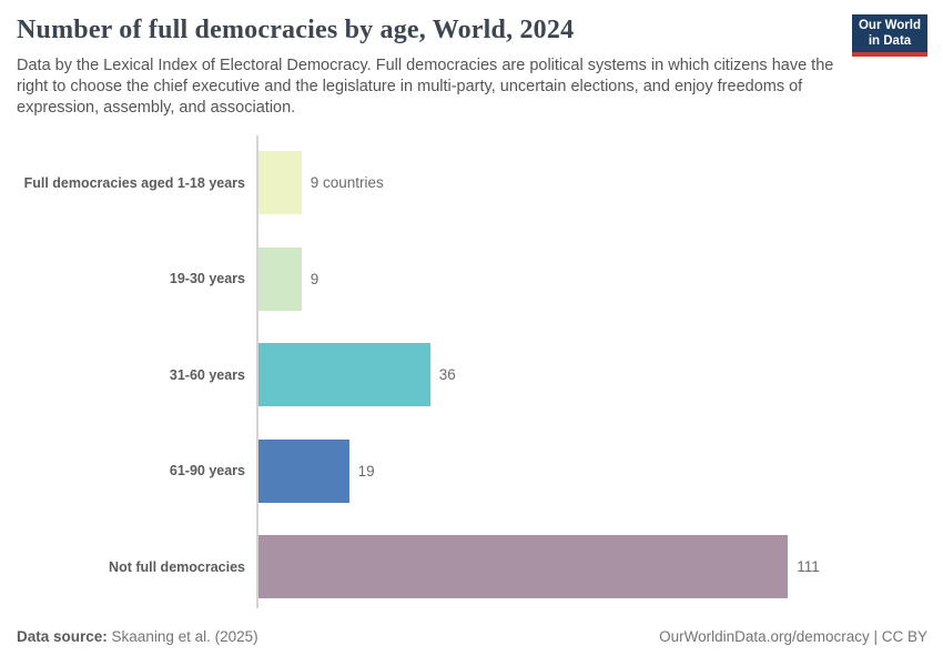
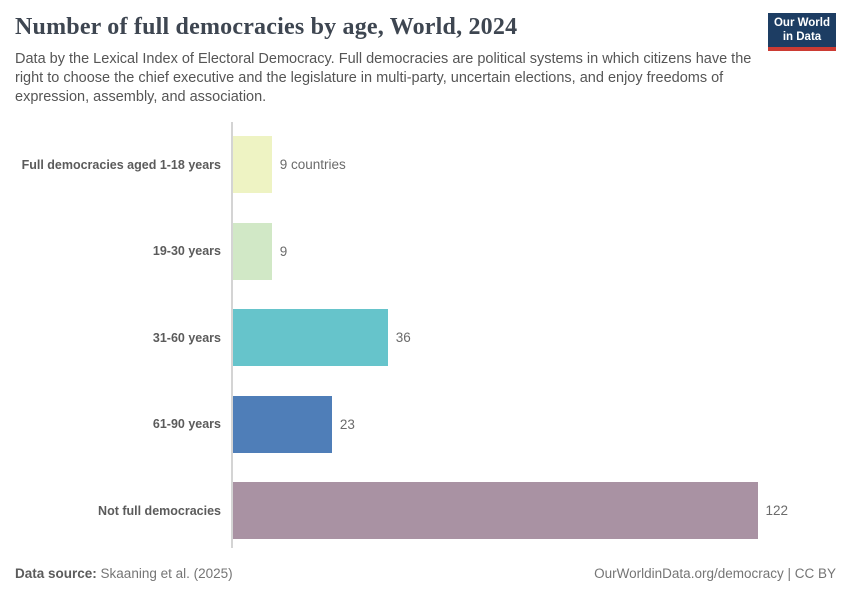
61-90 years: 19 -> 23
Not full democracies: 111 -> 122
